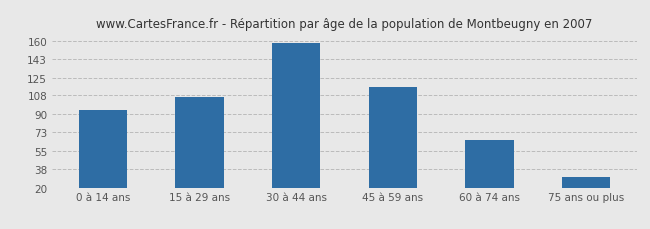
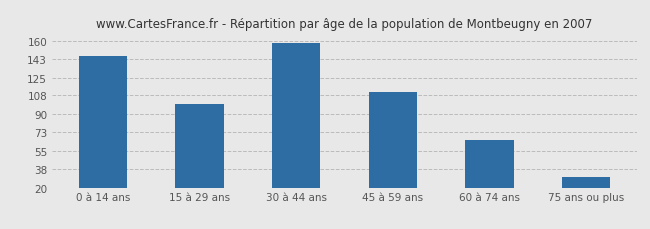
0 à 14 ans: 94 -> 146
15 à 29 ans: 106 -> 100
45 à 59 ans: 116 -> 111
